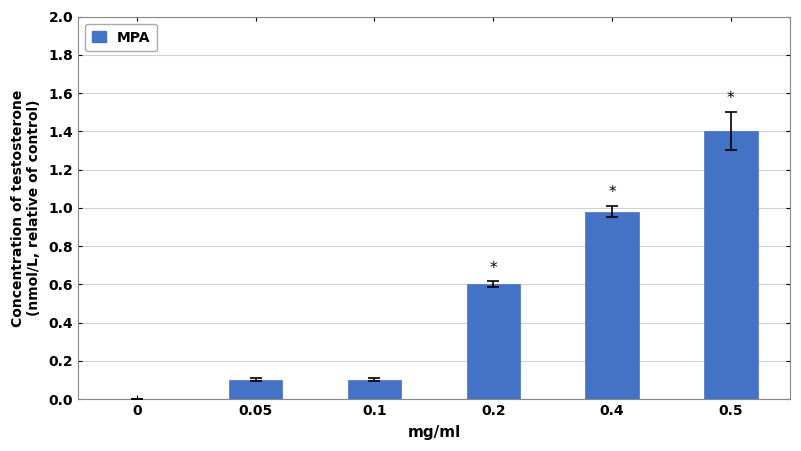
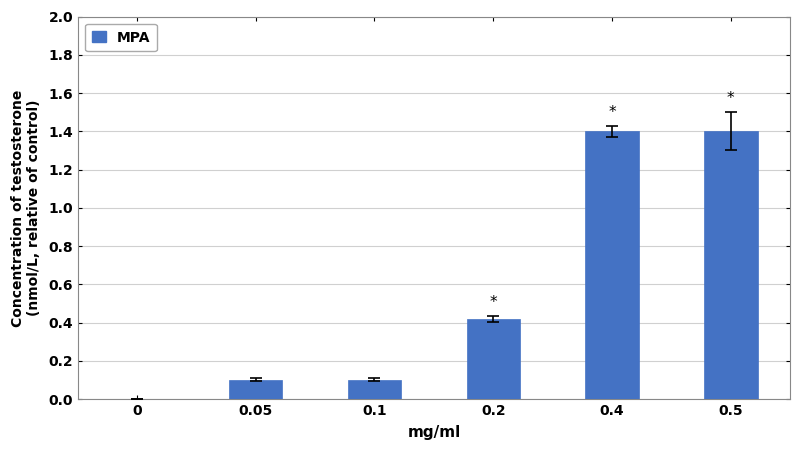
0.2: 0.60 -> 0.42
0.4: 0.98 -> 1.40
